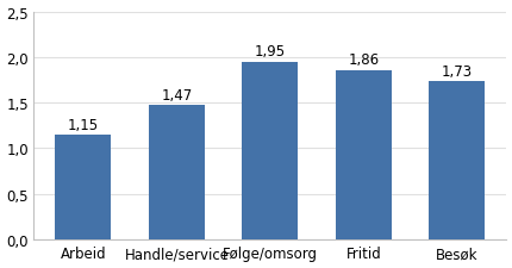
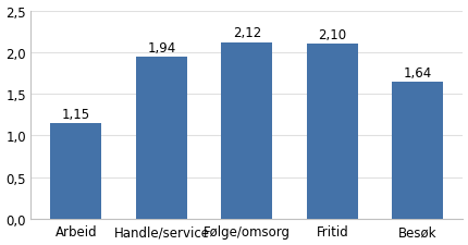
Handle/service: 1,47 -> 1,94
Følge/omsorg: 1,95 -> 2,12
Fritid: 1,86 -> 2,10
Besøk: 1,73 -> 1,64
